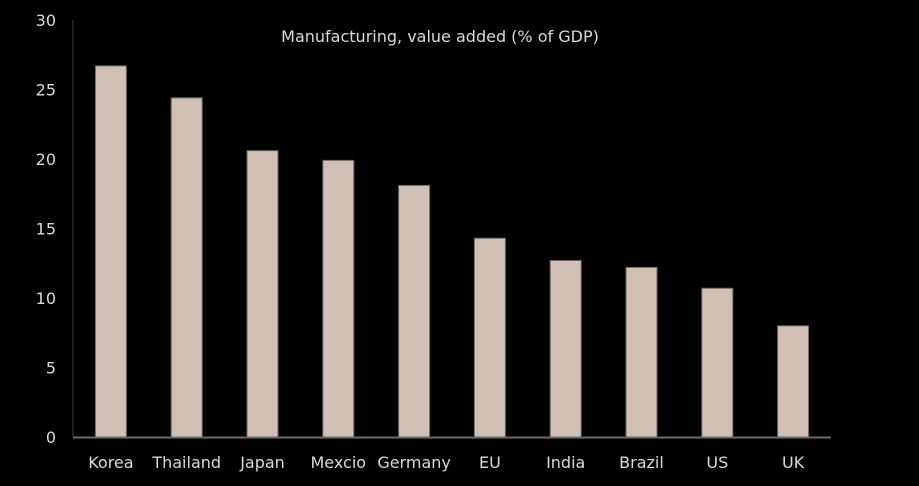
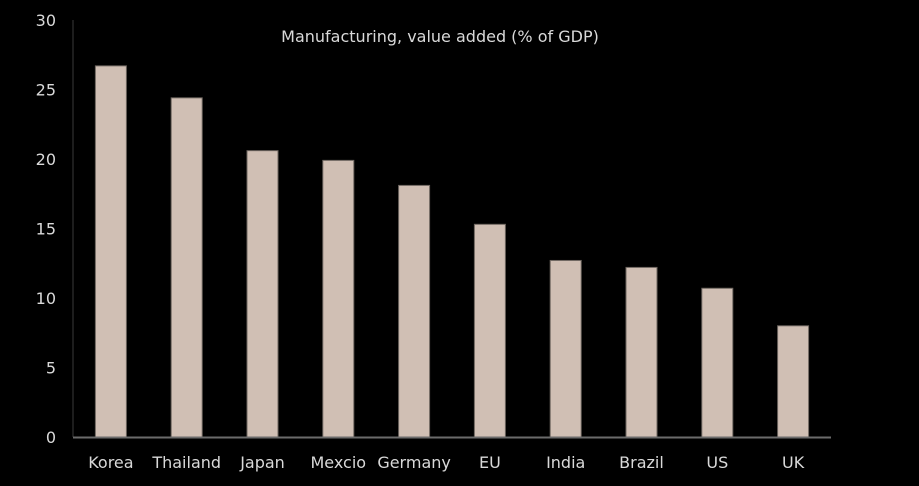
EU: 14.3 -> 15.3
